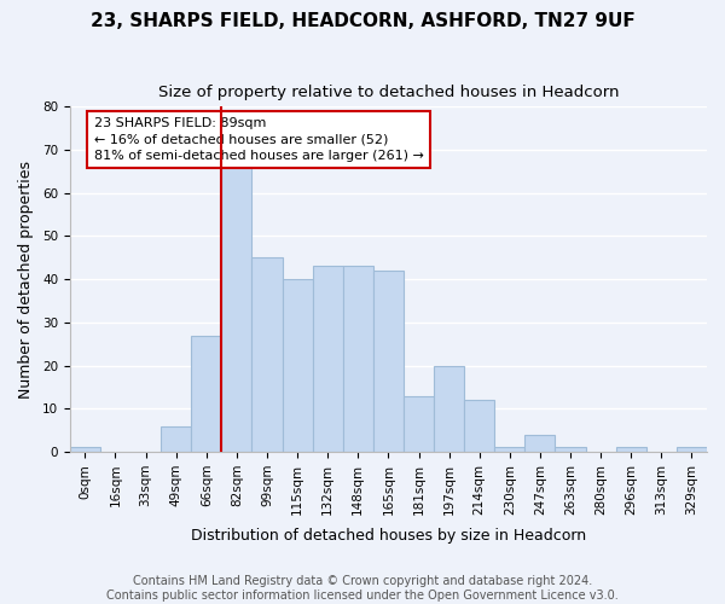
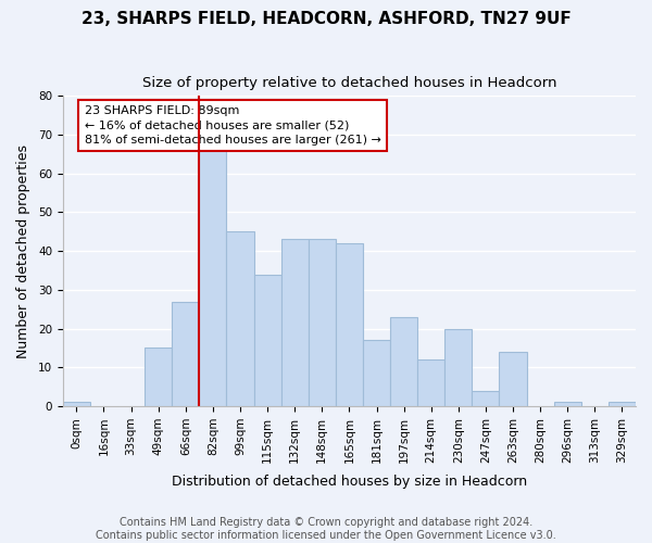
49sqm: 6 -> 15
115sqm: 40 -> 34
181sqm: 13 -> 17
197sqm: 20 -> 23
230sqm: 1 -> 20
263sqm: 1 -> 14
